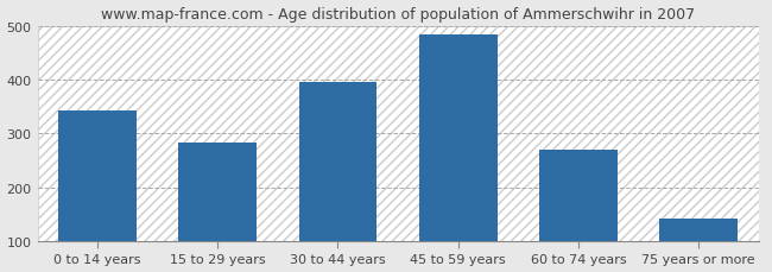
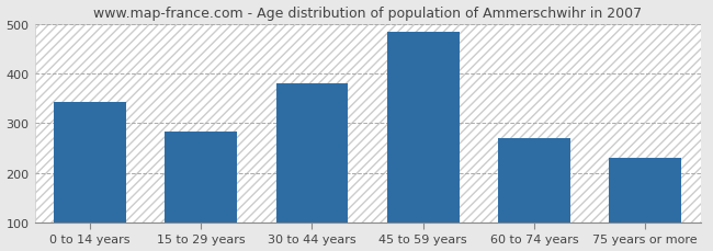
30 to 44 years: 396 -> 380
75 years or more: 141 -> 230
